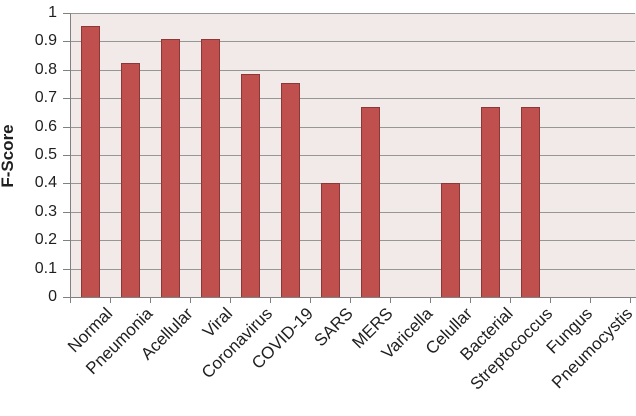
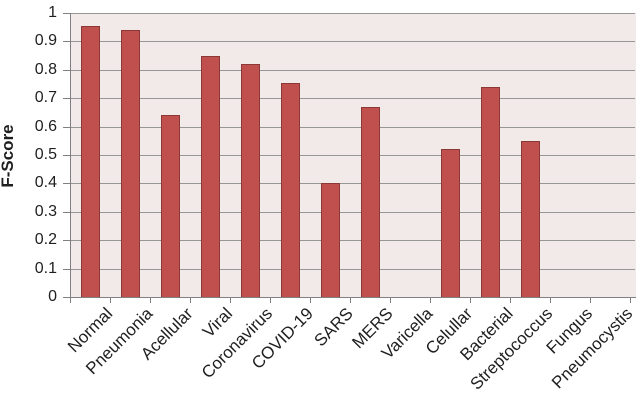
Pneumonia: 0.82 -> 0.94
Acellular: 0.91 -> 0.64
Viral: 0.91 -> 0.85
Coronavirus: 0.79 -> 0.82
Celullar: 0.40 -> 0.52
Bacterial: 0.67 -> 0.74
Streptococcus: 0.67 -> 0.55
